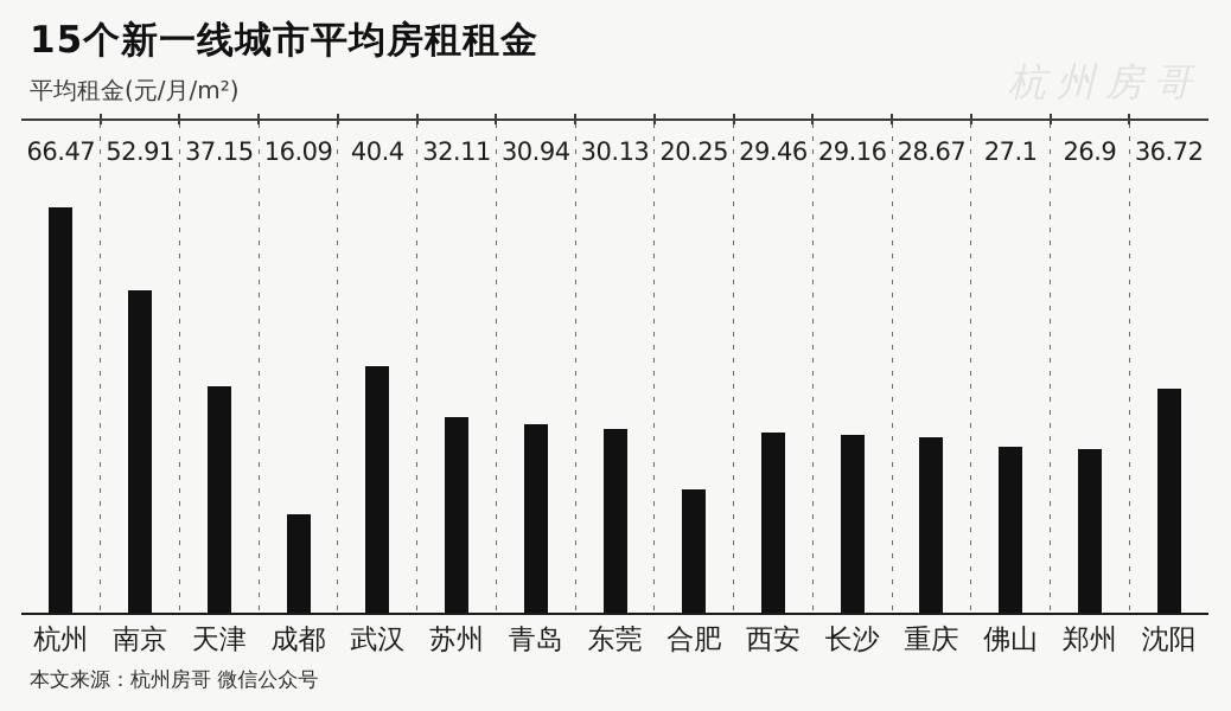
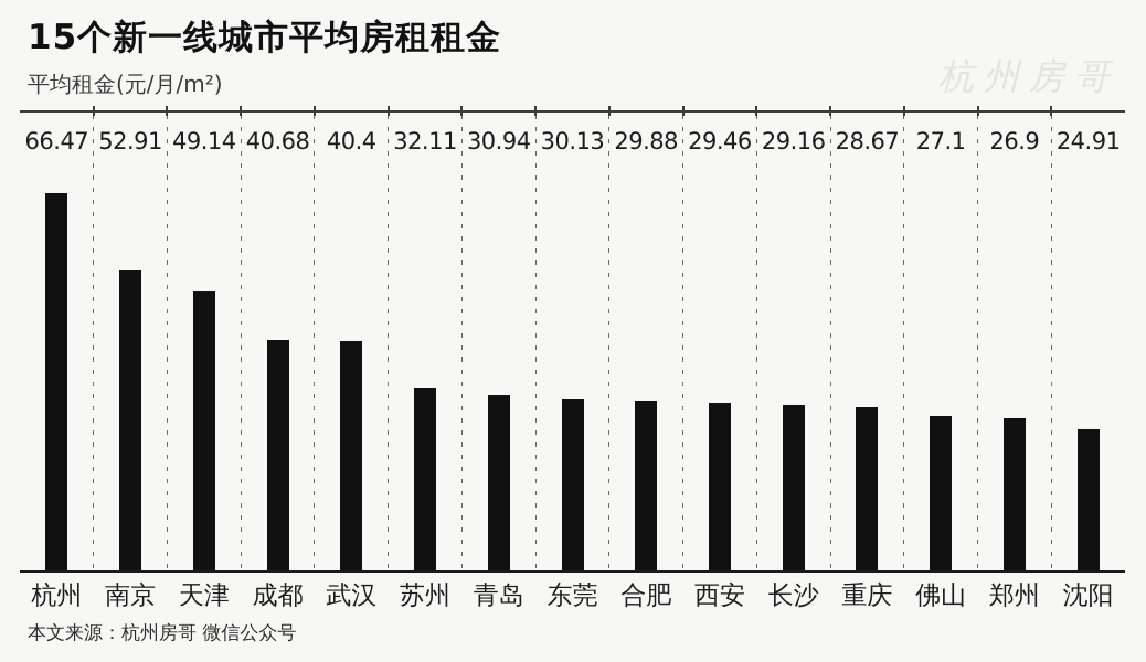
天津: 37.15 -> 49.14
成都: 16.09 -> 40.68
合肥: 20.25 -> 29.88
沈阳: 36.72 -> 24.91
